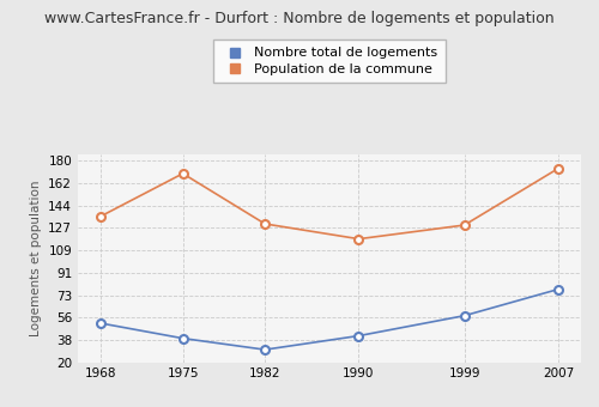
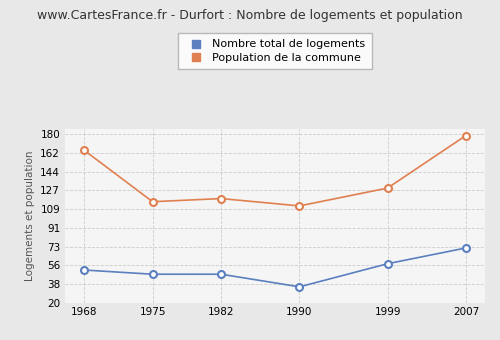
Population de la commune/1968: 136 -> 165
Nombre total de logements/1975: 39 -> 47
Population de la commune/1975: 170 -> 116
Nombre total de logements/1982: 30 -> 47
Population de la commune/1982: 130 -> 119
Nombre total de logements/1990: 41 -> 35
Population de la commune/1990: 118 -> 112
Nombre total de logements/2007: 78 -> 72
Population de la commune/2007: 174 -> 179
